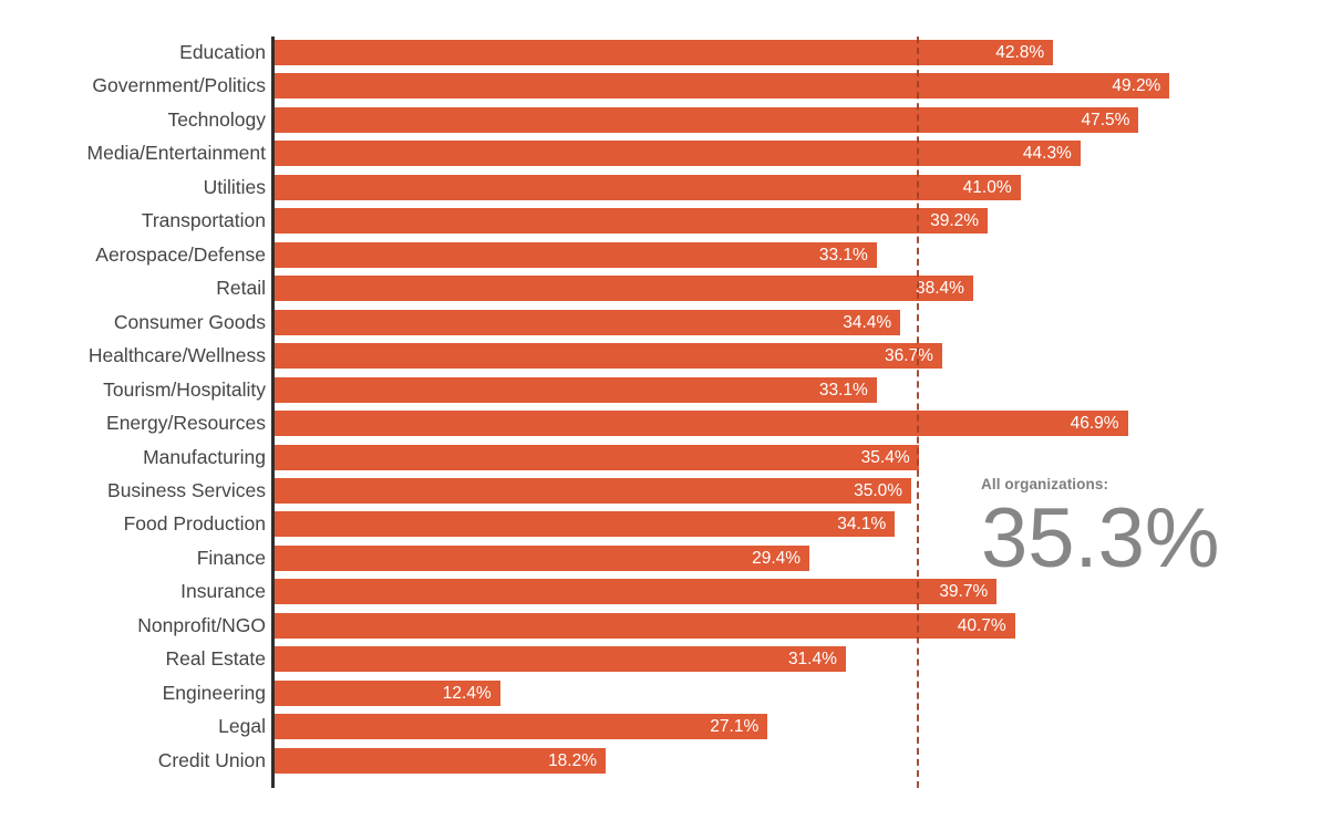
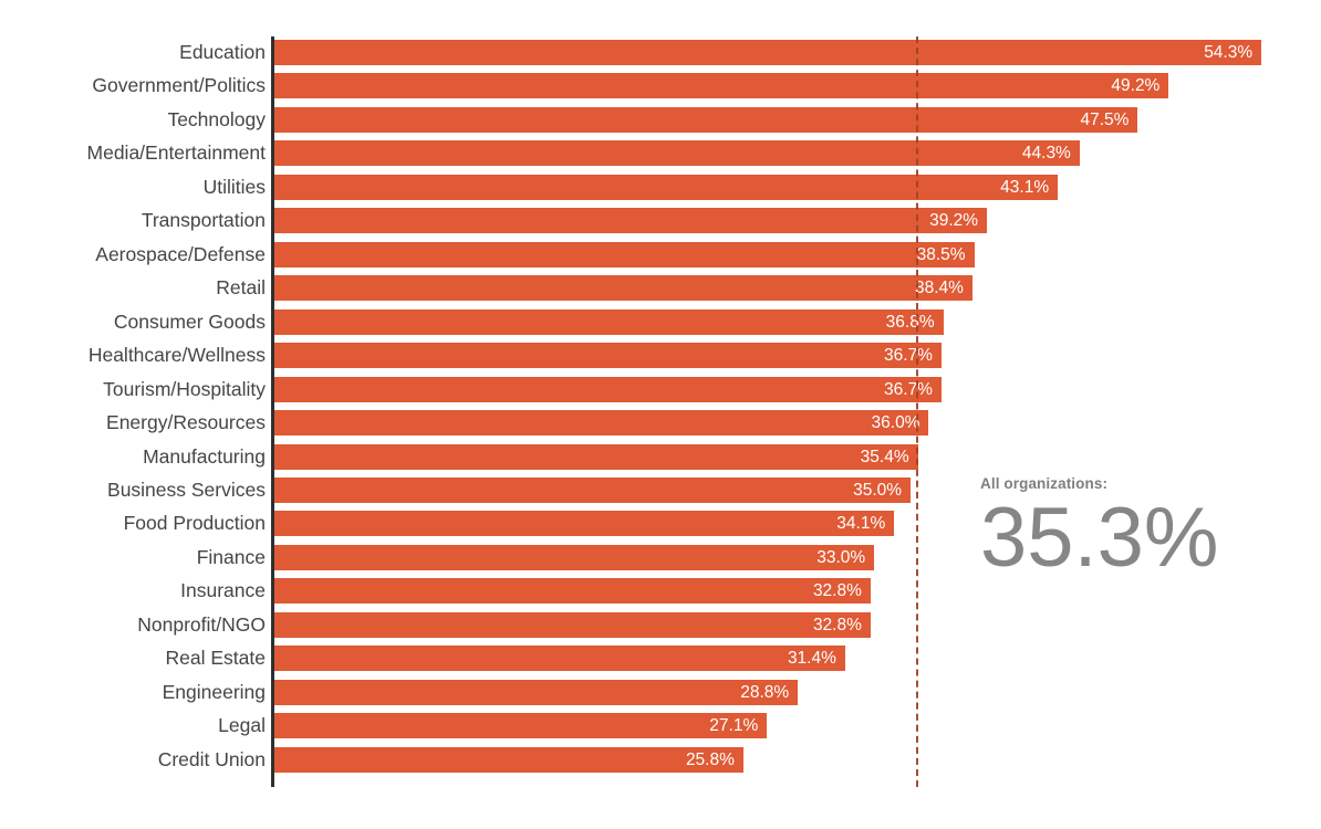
Education: 42.8% -> 54.3%
Utilities: 41.0% -> 43.1%
Aerospace/Defense: 33.1% -> 38.5%
Consumer Goods: 34.4% -> 36.8%
Tourism/Hospitality: 33.1% -> 36.7%
Energy/Resources: 46.9% -> 36.0%
Finance: 29.4% -> 33.0%
Insurance: 39.7% -> 32.8%
Nonprofit/NGO: 40.7% -> 32.8%
Engineering: 12.4% -> 28.8%
Credit Union: 18.2% -> 25.8%
